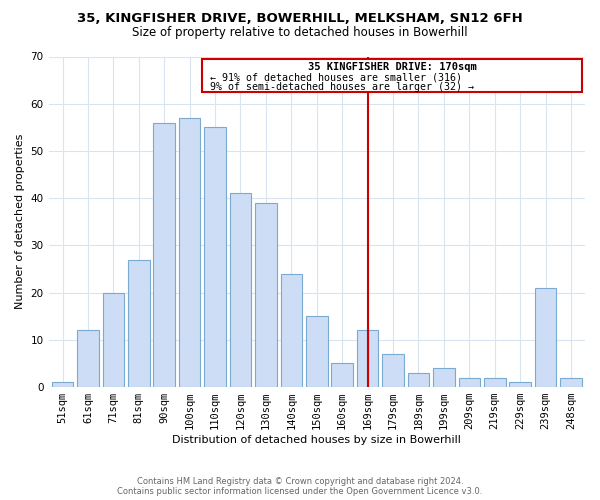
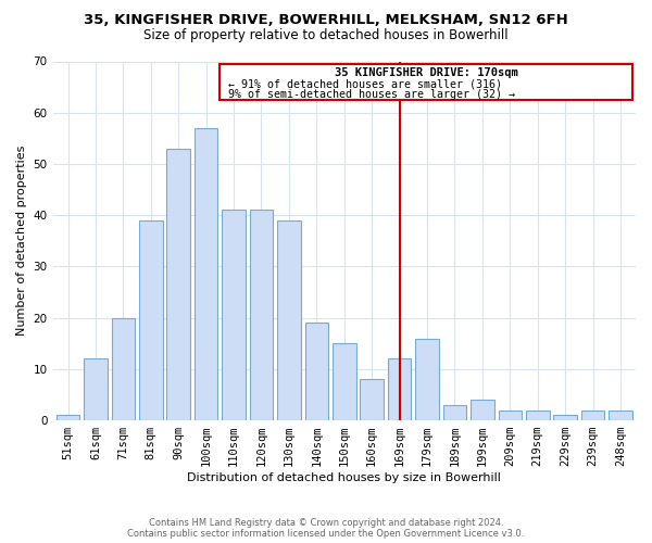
81sqm: 27 -> 39
90sqm: 56 -> 53
110sqm: 55 -> 41
140sqm: 24 -> 19
160sqm: 5 -> 8
179sqm: 7 -> 16
239sqm: 21 -> 2
